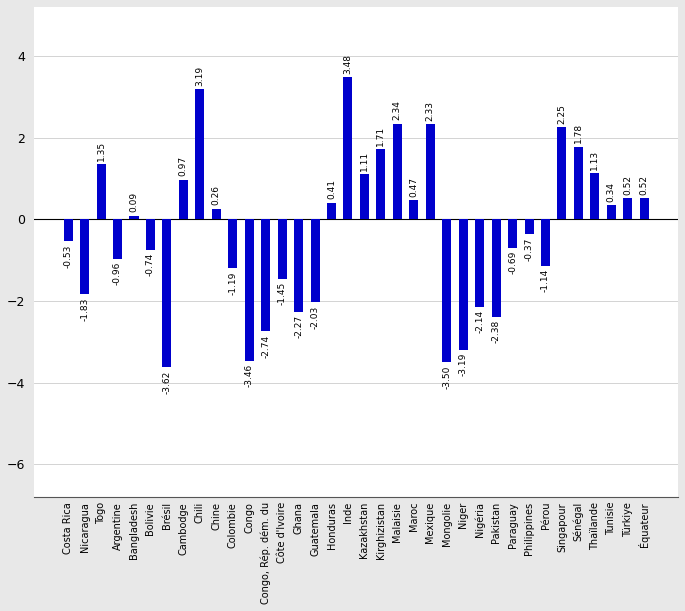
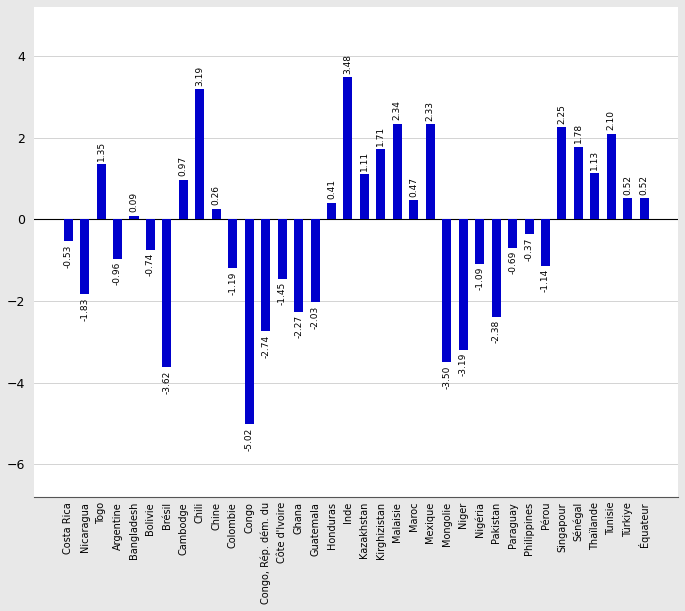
Congo: -3.46 -> -5.02
Nigéria: -2.14 -> -1.09
Tunisie: 0.34 -> 2.10
